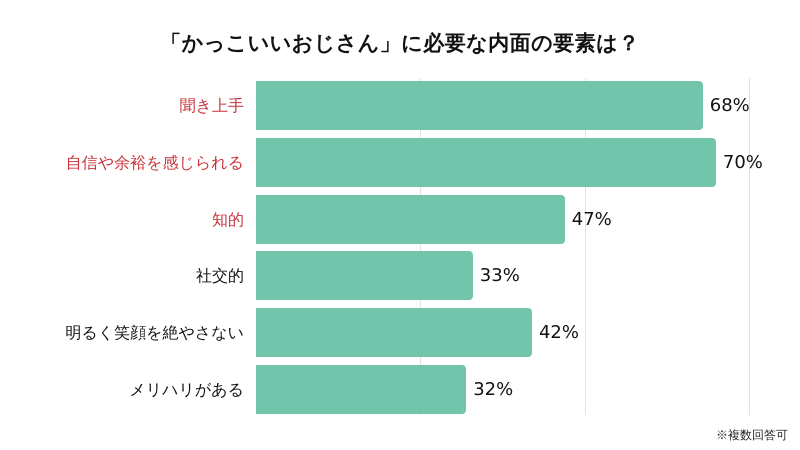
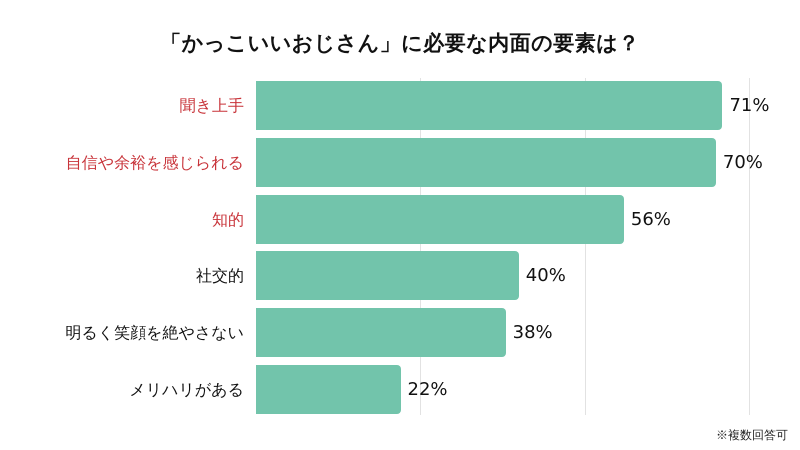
聞き上手: 68% -> 71%
知的: 47% -> 56%
社交的: 33% -> 40%
明るく笑顔を絶やさない: 42% -> 38%
メリハリがある: 32% -> 22%
